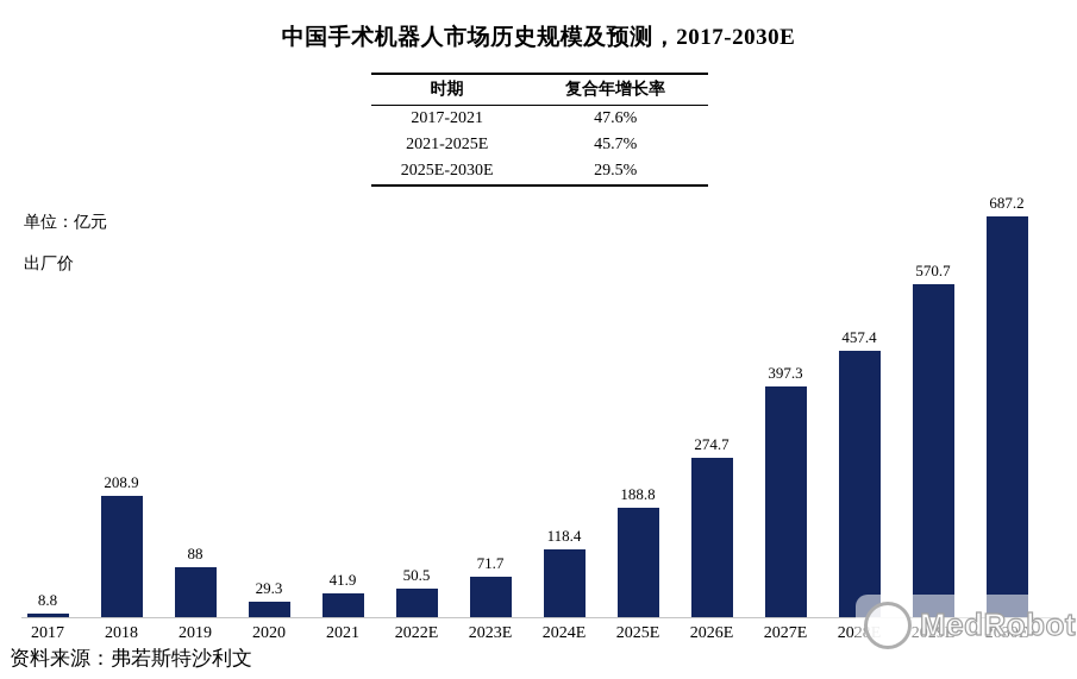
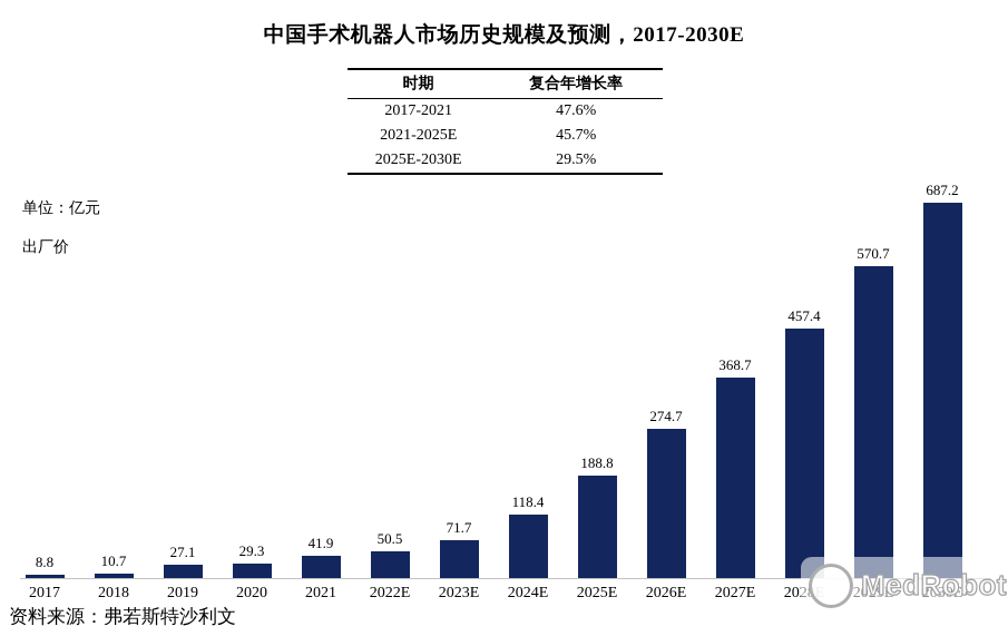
2018: 208.9 -> 10.7
2019: 88 -> 27.1
2027E: 397.3 -> 368.7
